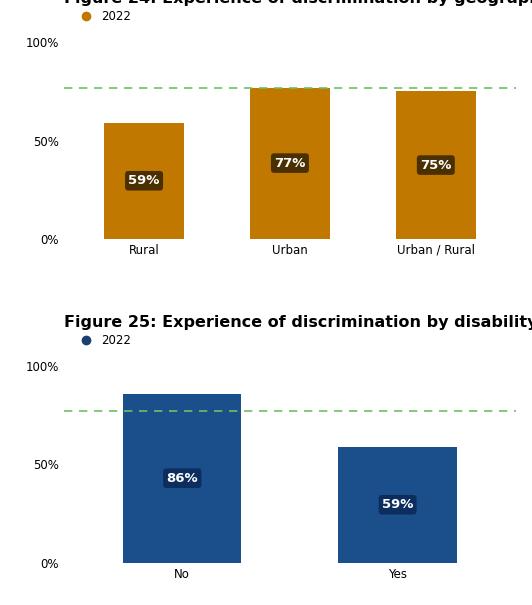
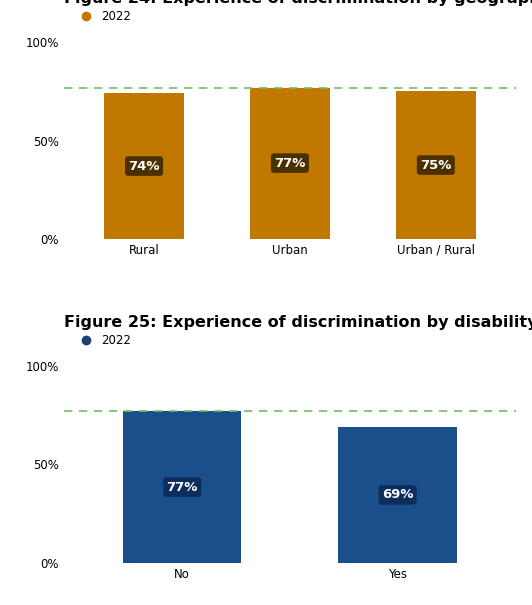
Rural: 59% -> 74%
No: 86% -> 77%
Yes: 59% -> 69%
